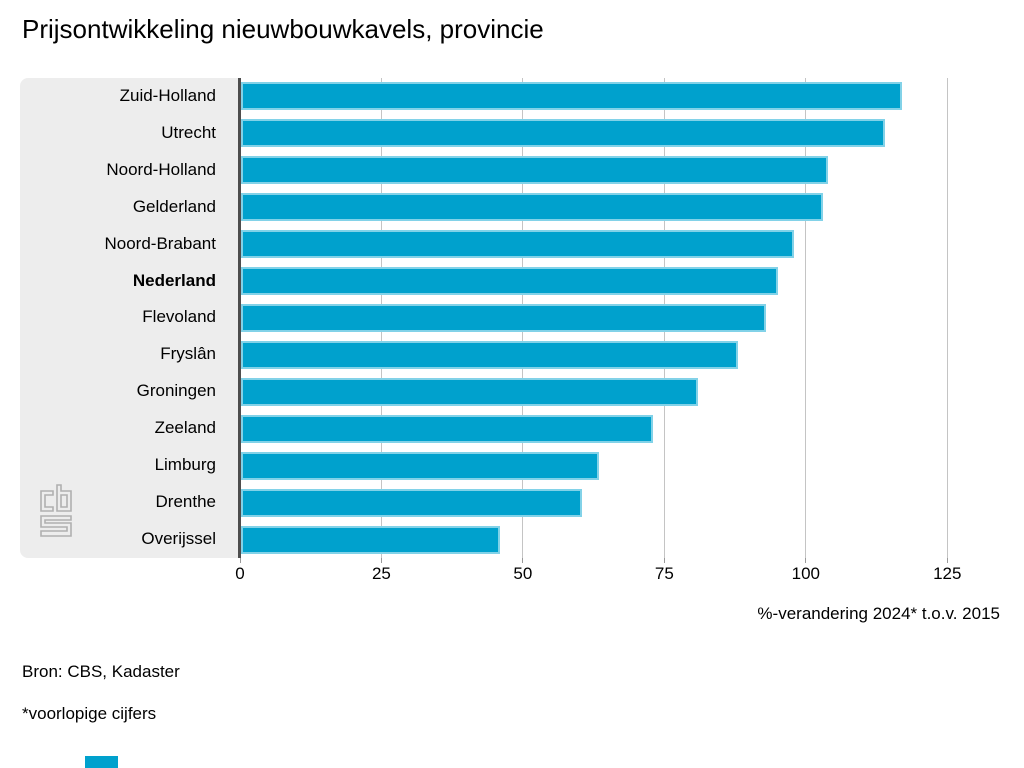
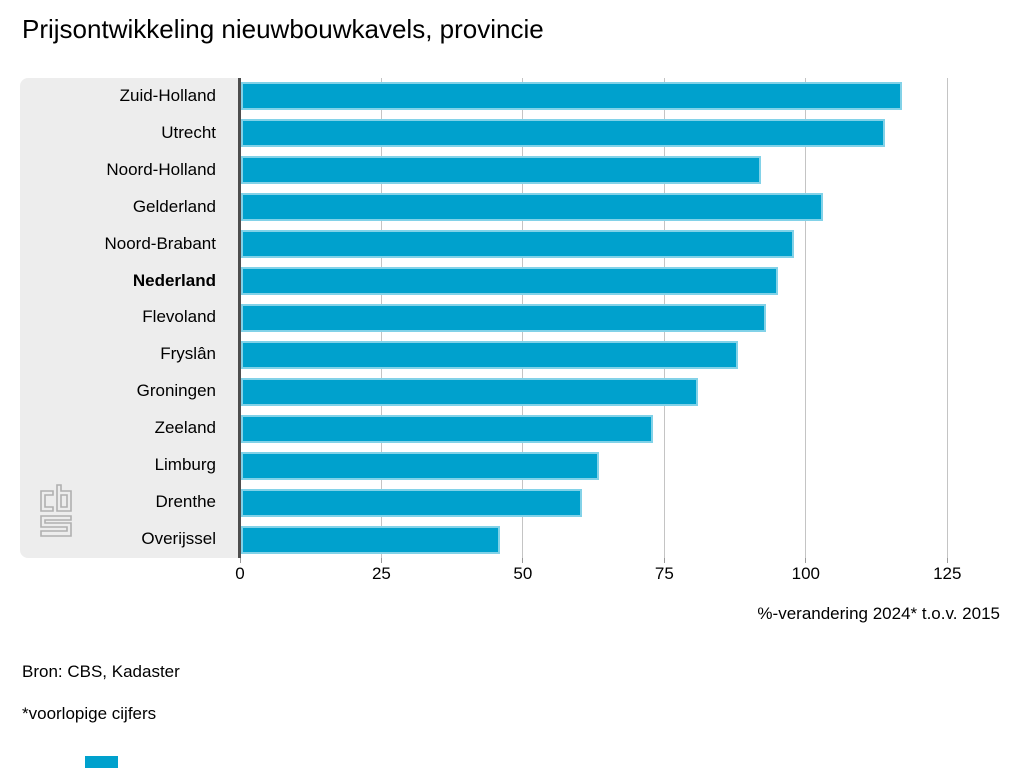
Noord-Holland: 104 -> 92
